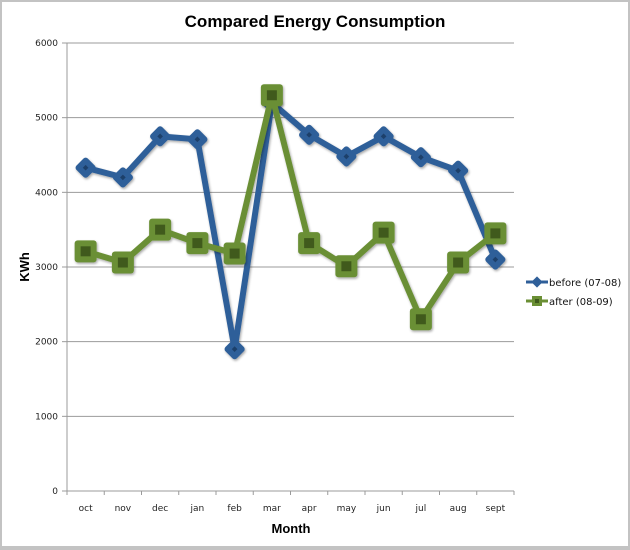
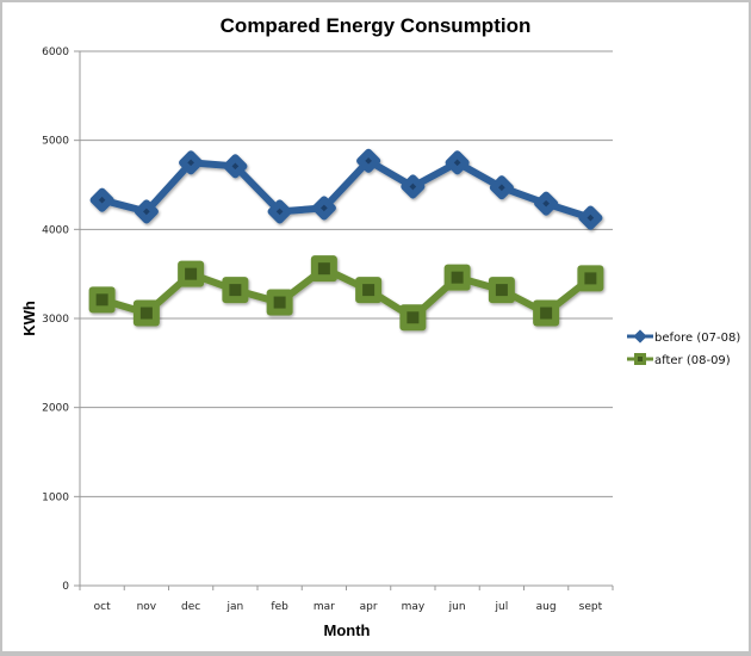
before (07-08)/feb: 1900 -> 4200
before (07-08)/mar: 5200 -> 4200
after (08-09)/mar: 5300 -> 3600
after (08-09)/jul: 2300 -> 3300
before (07-08)/sept: 3100 -> 4100
